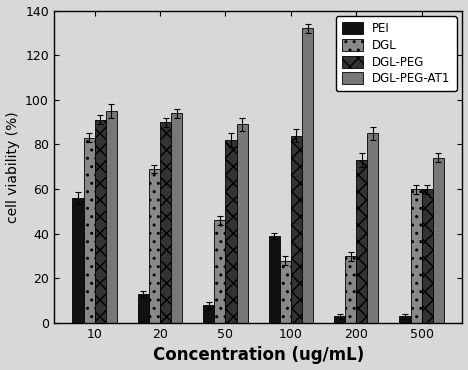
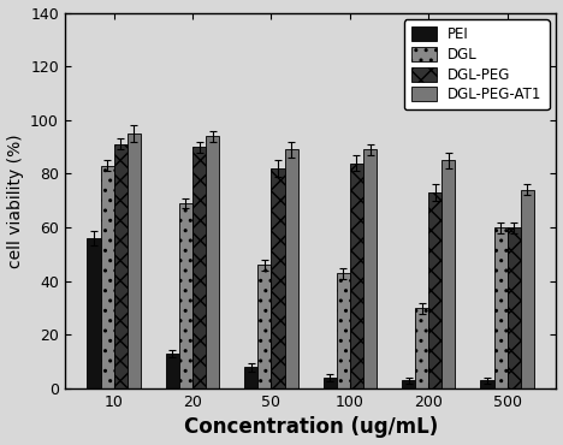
PEI/100: 39 -> 4
DGL/100: 28 -> 43
DGL-PEG-AT1/100: 132 -> 89
